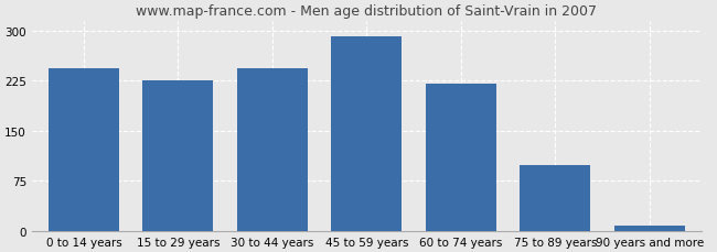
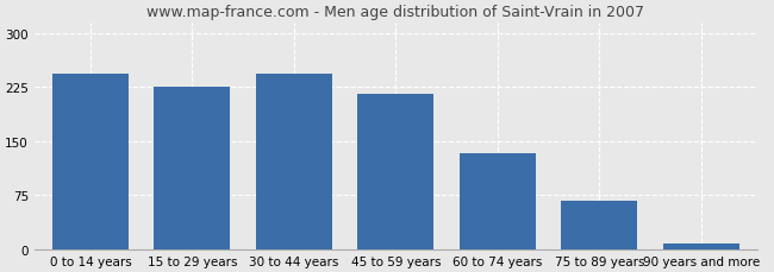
45 to 59 years: 291 -> 216
60 to 74 years: 221 -> 134
75 to 89 years: 98 -> 68
